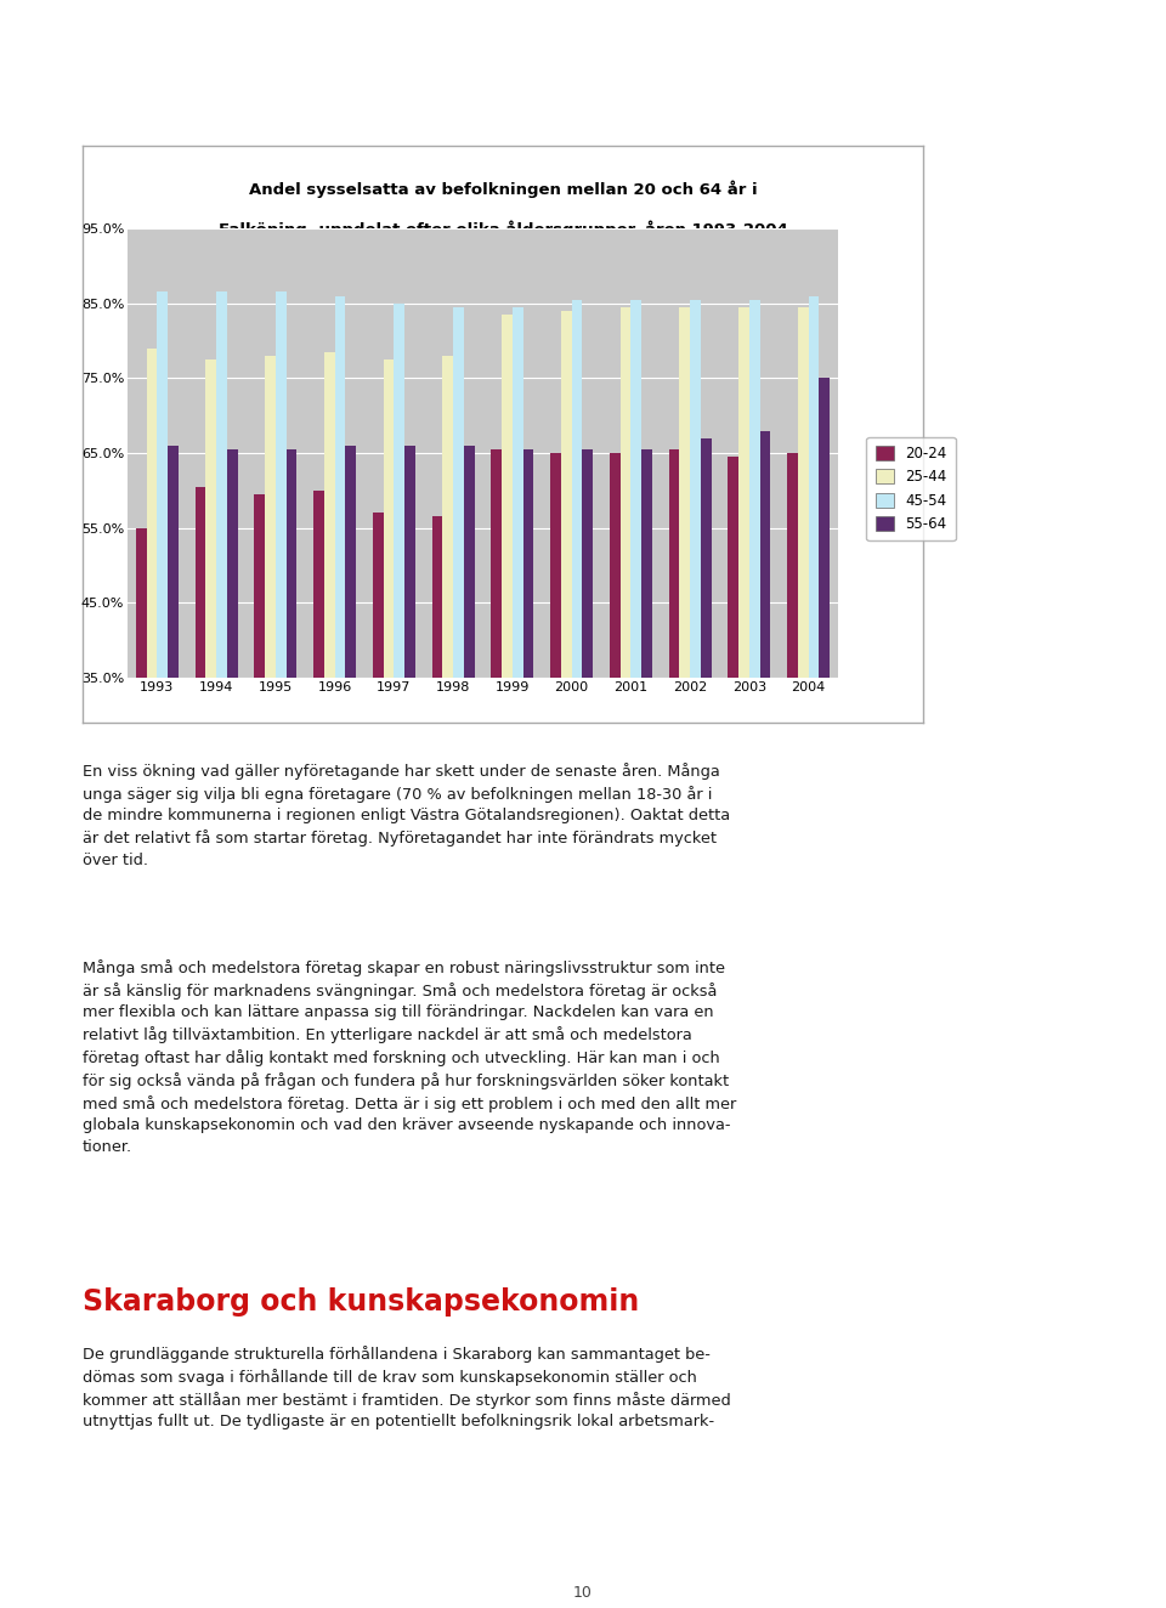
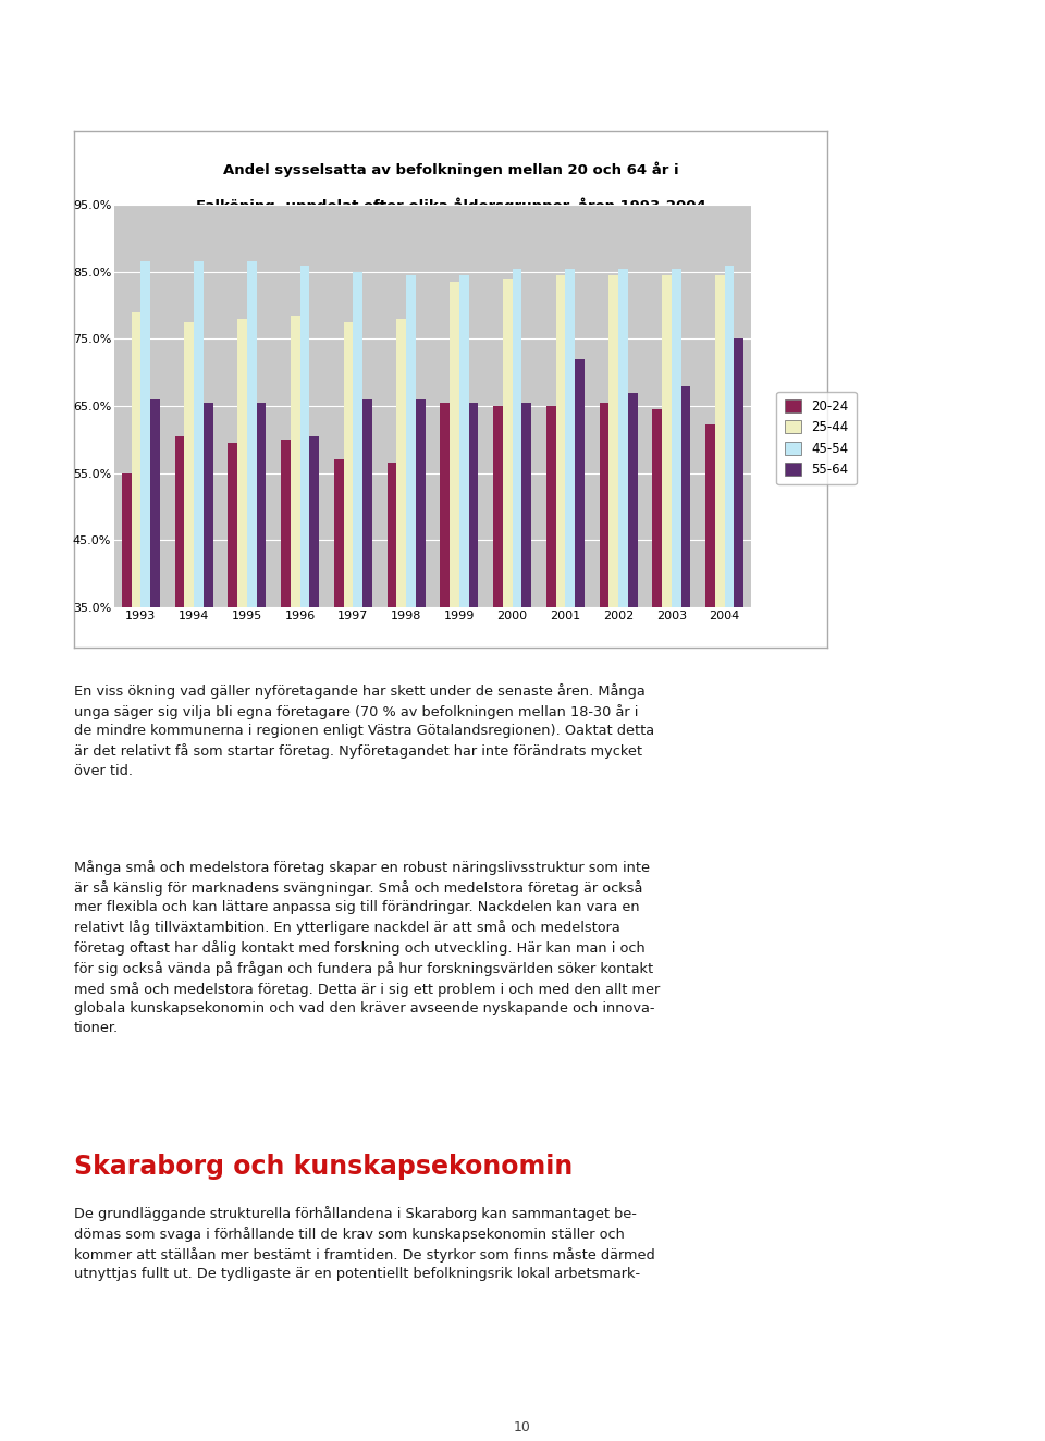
55-64/1996: 66.0% -> 60.4%
55-64/2001: 65.5% -> 72.0%
20-24/2004: 65.0% -> 62.2%
